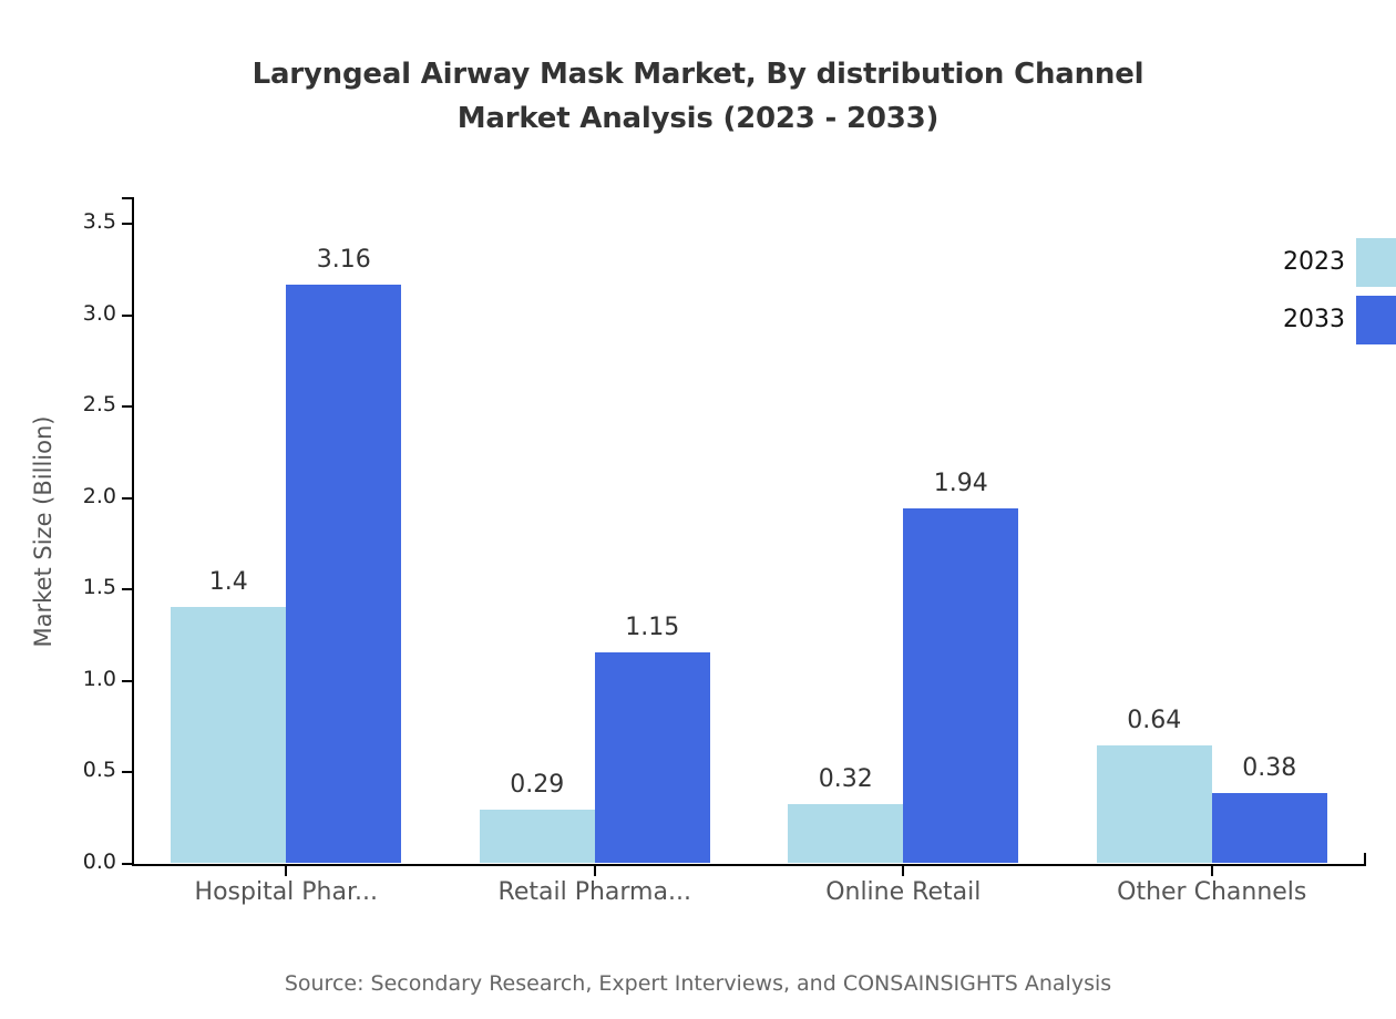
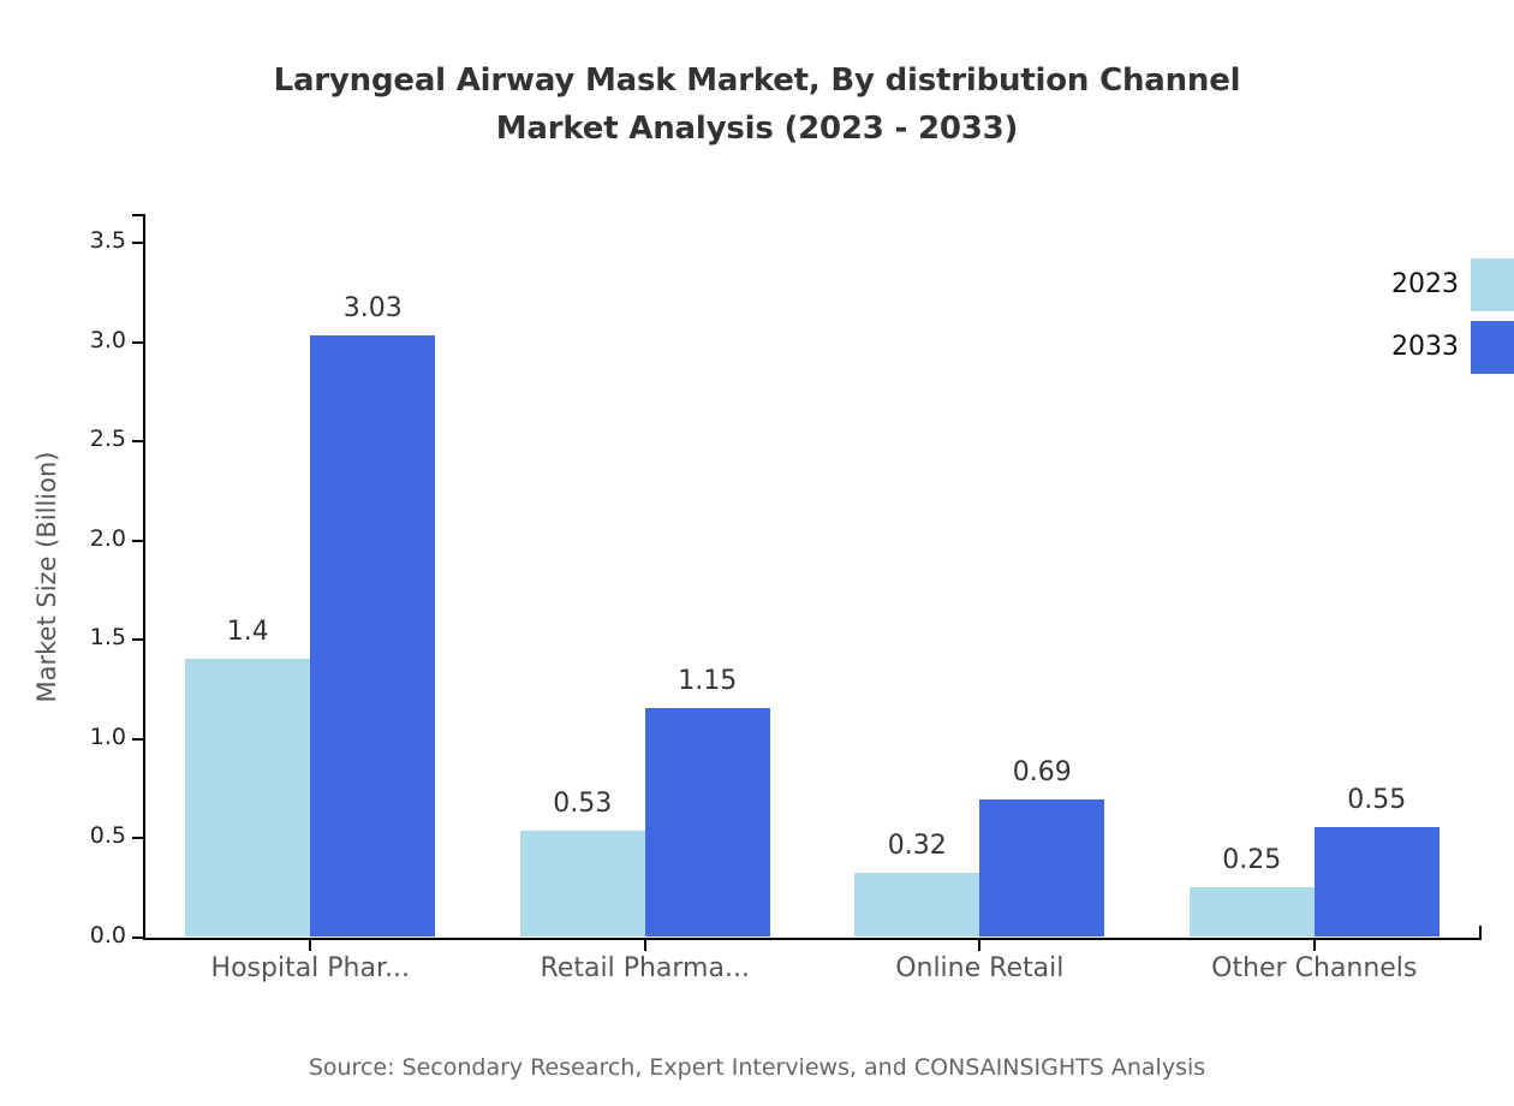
2033/Hospital Phar...: 3.16 -> 3.03
2023/Retail Pharma...: 0.29 -> 0.53
2033/Online Retail: 1.94 -> 0.69
2023/Other Channels: 0.64 -> 0.25
2033/Other Channels: 0.38 -> 0.55
